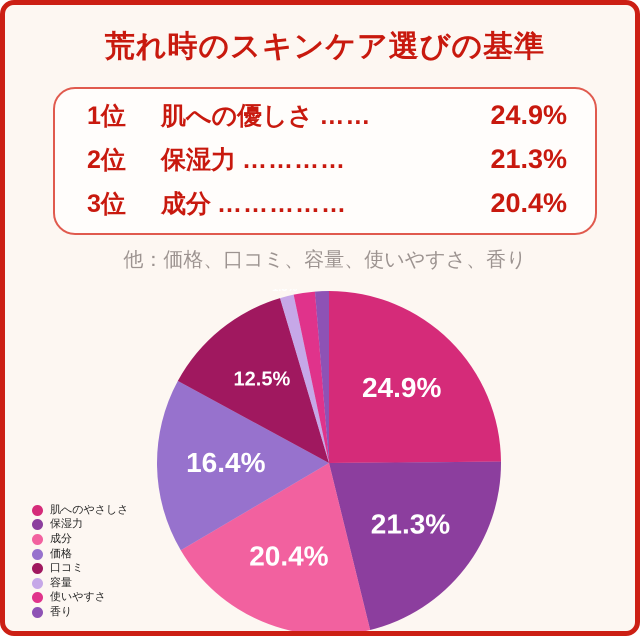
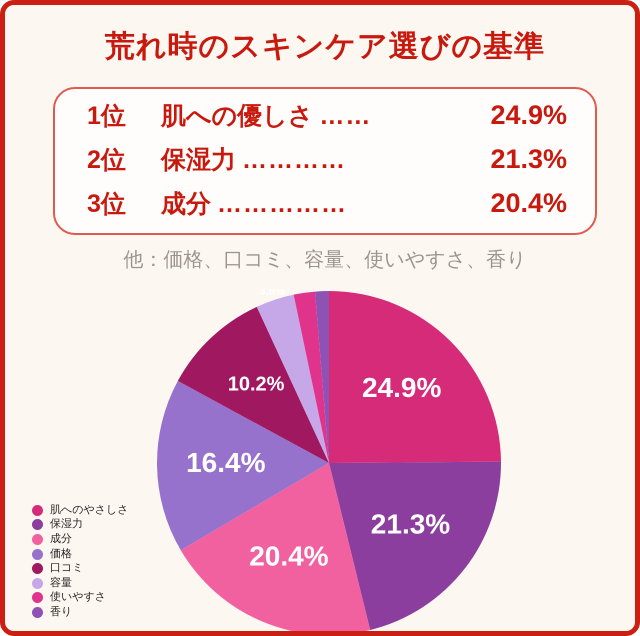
口コミ: 12.5% -> 10.2%
容量: 1.3% -> 3.6%
